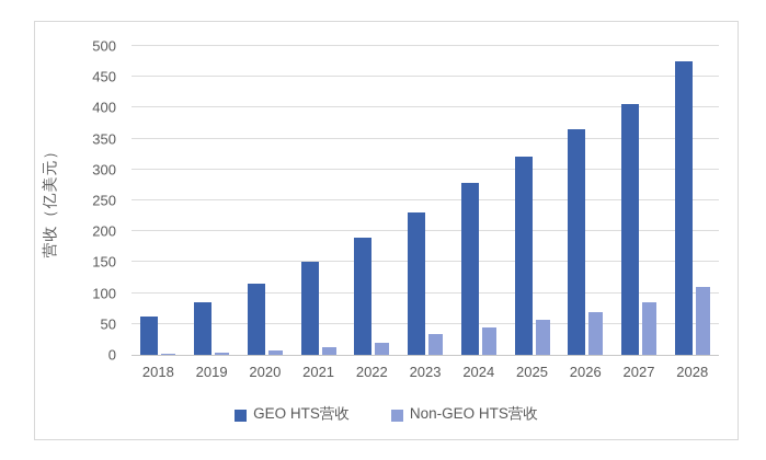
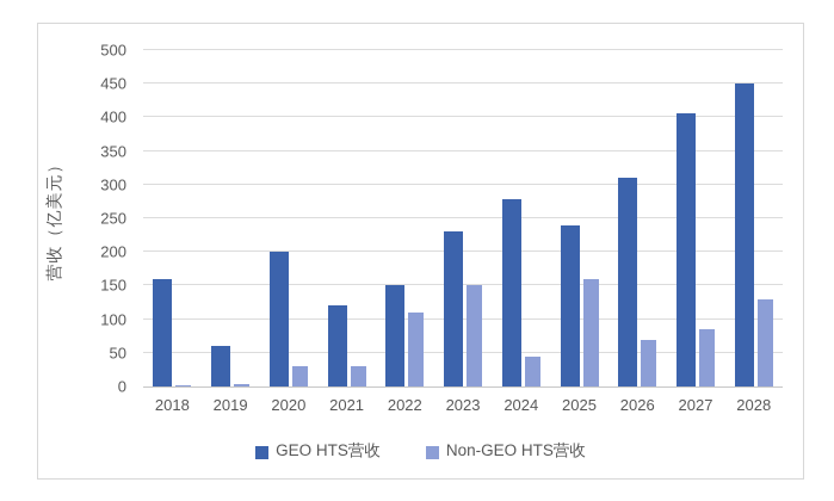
GEO HTS营收/2018: 60 -> 160
GEO HTS营收/2019: 80 -> 60
GEO HTS营收/2020: 120 -> 200
Non-GEO HTS营收/2020: 10 -> 30
GEO HTS营收/2021: 150 -> 120
Non-GEO HTS营收/2021: 10 -> 30
GEO HTS营收/2022: 190 -> 150
Non-GEO HTS营收/2022: 20 -> 110
Non-GEO HTS营收/2023: 30 -> 150
GEO HTS营收/2025: 320 -> 240
Non-GEO HTS营收/2025: 60 -> 160
GEO HTS营收/2026: 360 -> 310
GEO HTS营收/2028: 480 -> 450
Non-GEO HTS营收/2028: 110 -> 130
